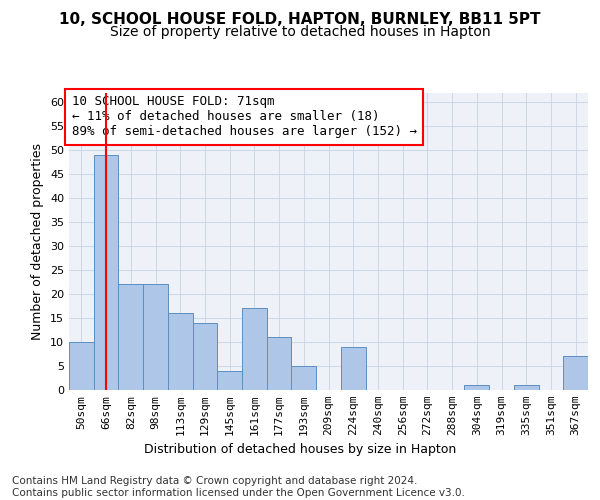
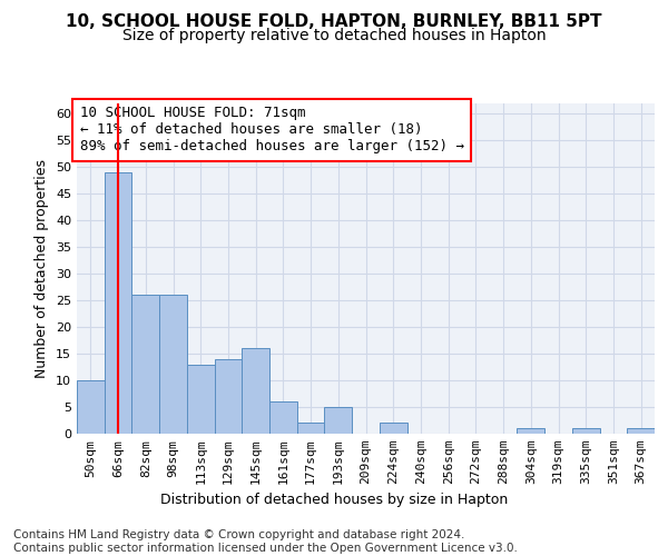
82sqm: 22 -> 26
98sqm: 22 -> 26
113sqm: 16 -> 13
145sqm: 4 -> 16
161sqm: 17 -> 6
177sqm: 11 -> 2
224sqm: 9 -> 2
367sqm: 7 -> 1
